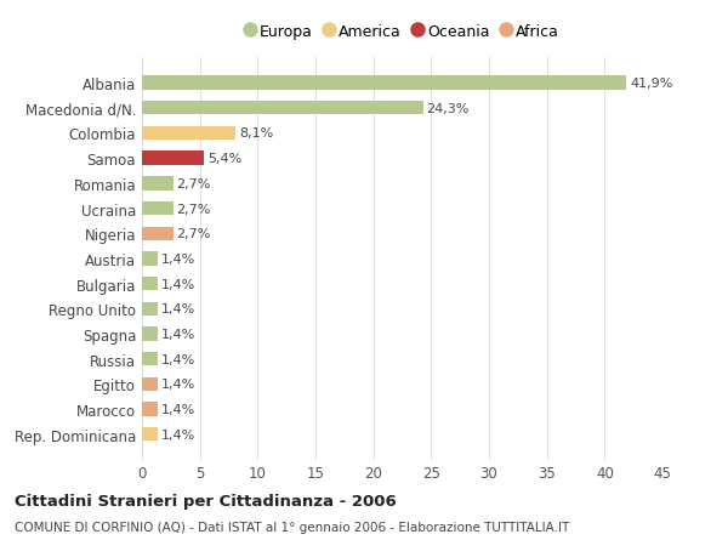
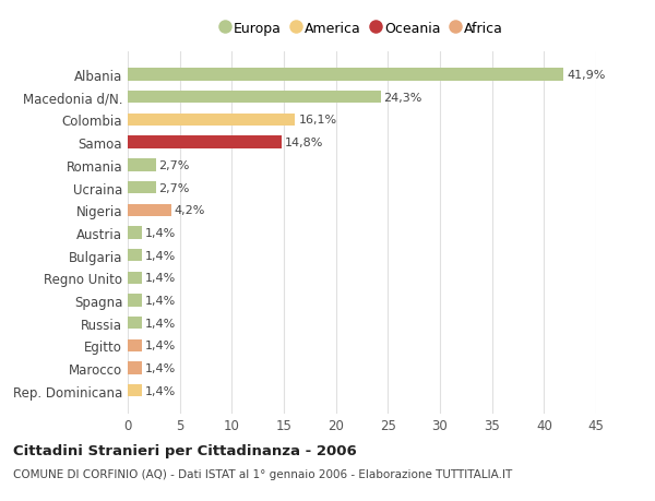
Colombia: 8,1% -> 16,1%
Samoa: 5,4% -> 14,8%
Nigeria: 2,7% -> 4,2%
